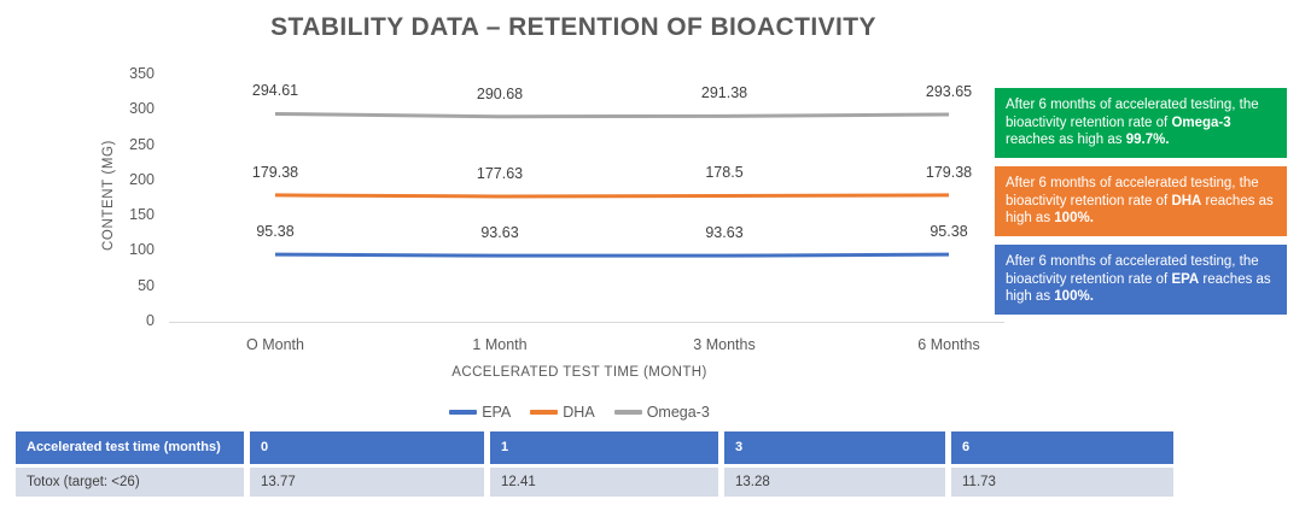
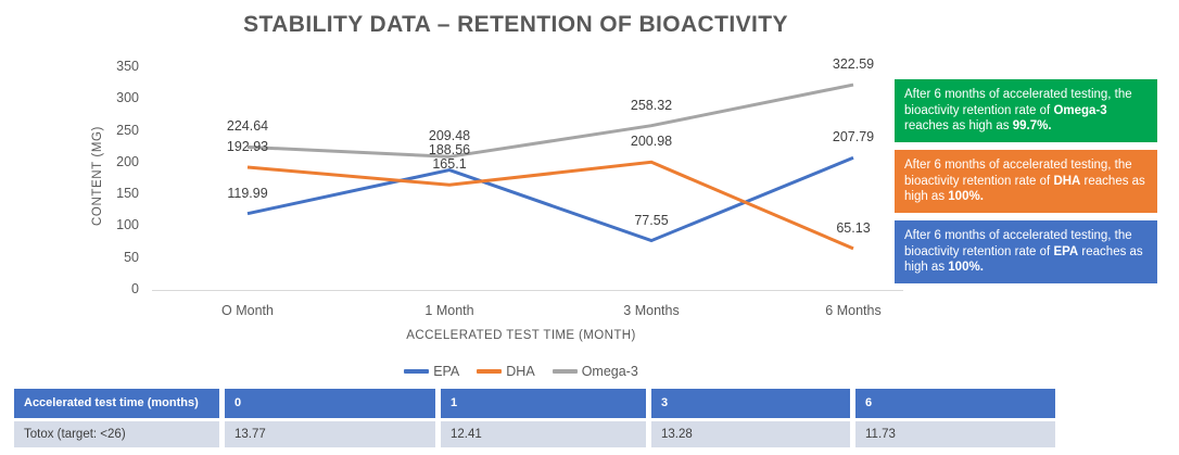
EPA/O Month: 95.38 -> 119.99
DHA/O Month: 179.38 -> 192.93
Omega-3/O Month: 294.61 -> 224.64
EPA/1 Month: 93.63 -> 188.56
DHA/1 Month: 177.63 -> 165.1
Omega-3/1 Month: 290.68 -> 209.48
EPA/3 Months: 93.63 -> 77.55
DHA/3 Months: 178.5 -> 200.98
Omega-3/3 Months: 291.38 -> 258.32
EPA/6 Months: 95.38 -> 207.79
DHA/6 Months: 179.38 -> 65.13
Omega-3/6 Months: 293.65 -> 322.59
